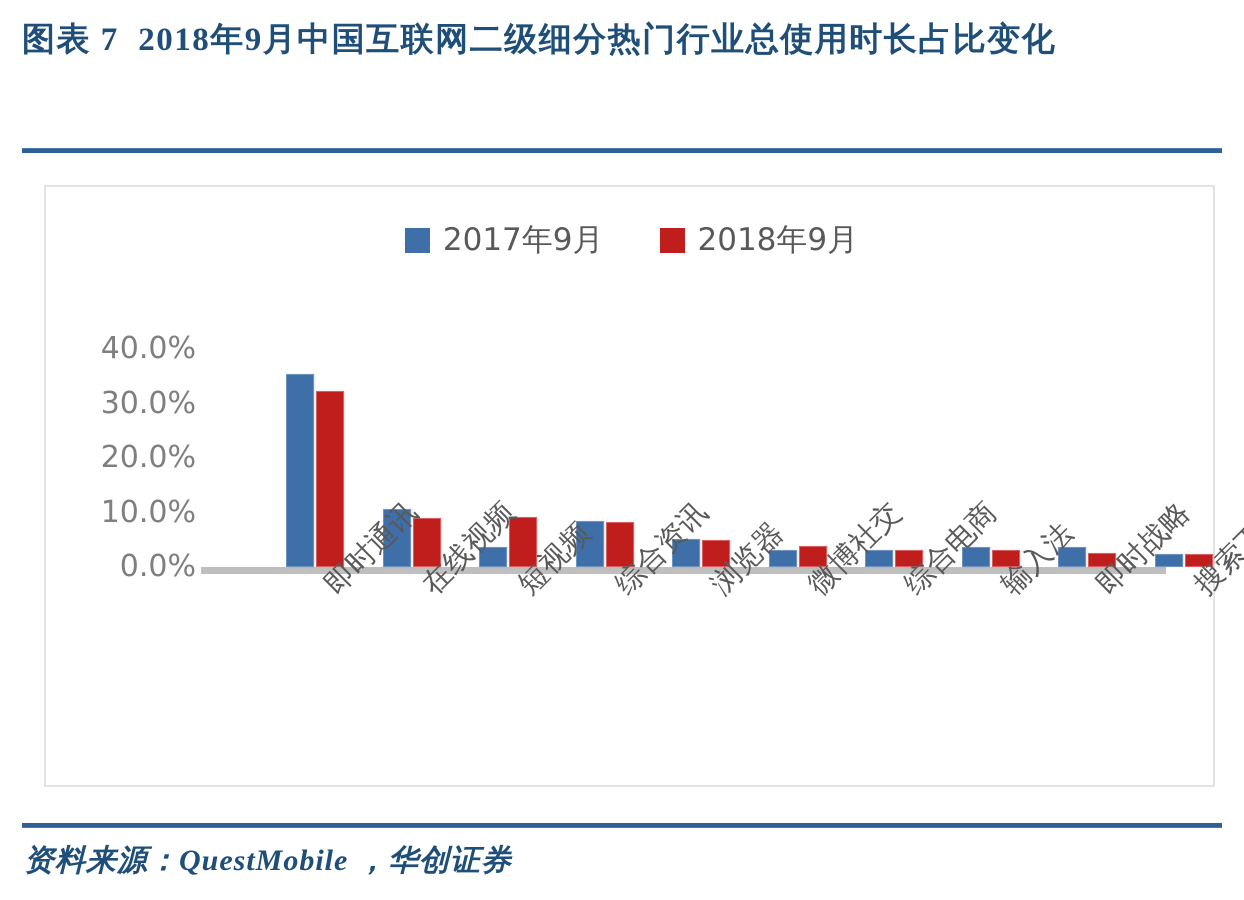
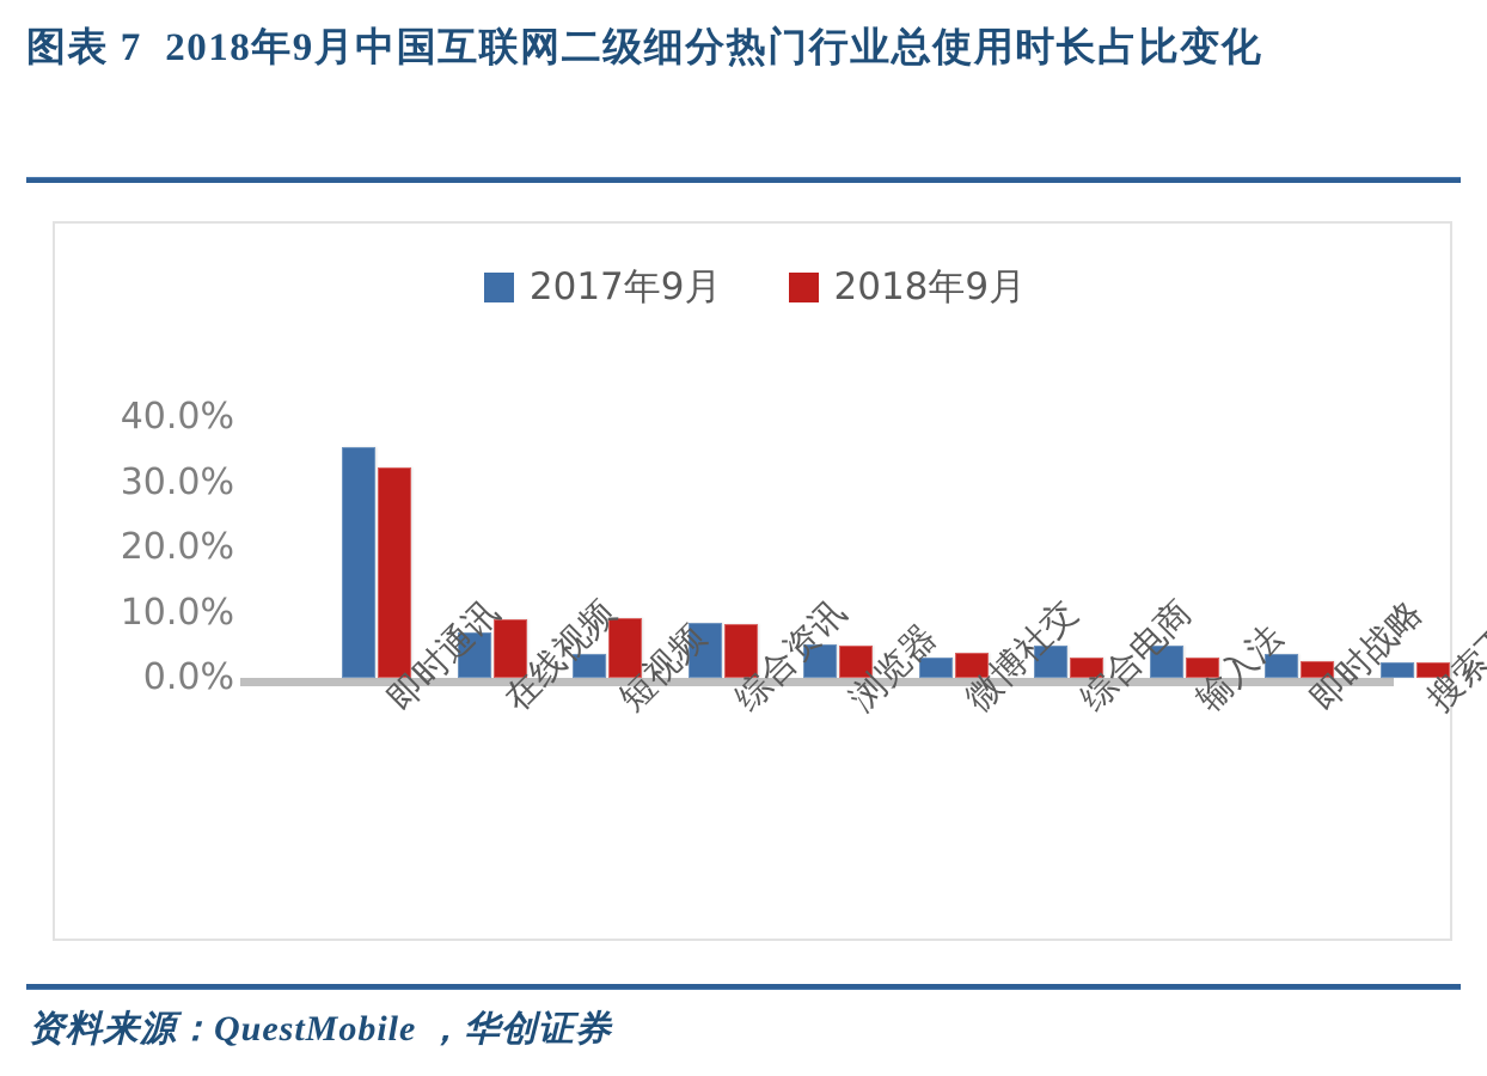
2017年9月/在线视频: 11% -> 7%
2017年9月/综合电商: 3% -> 5%
2017年9月/输入法: 4% -> 5%
